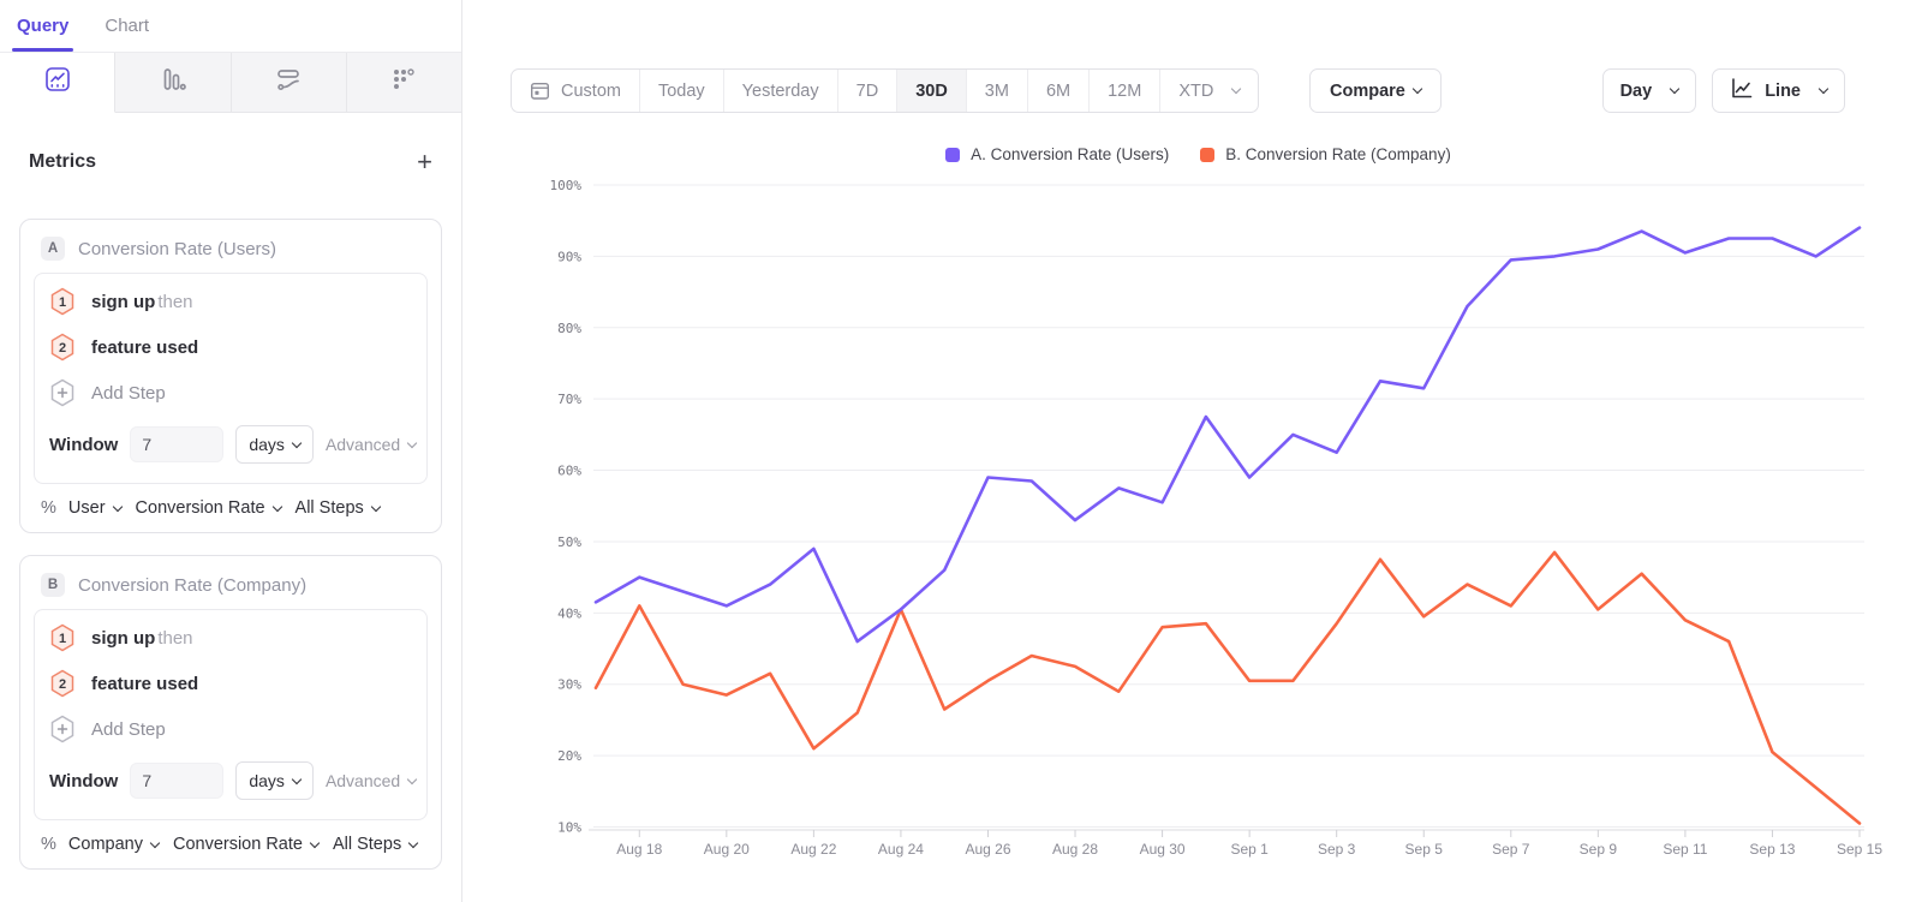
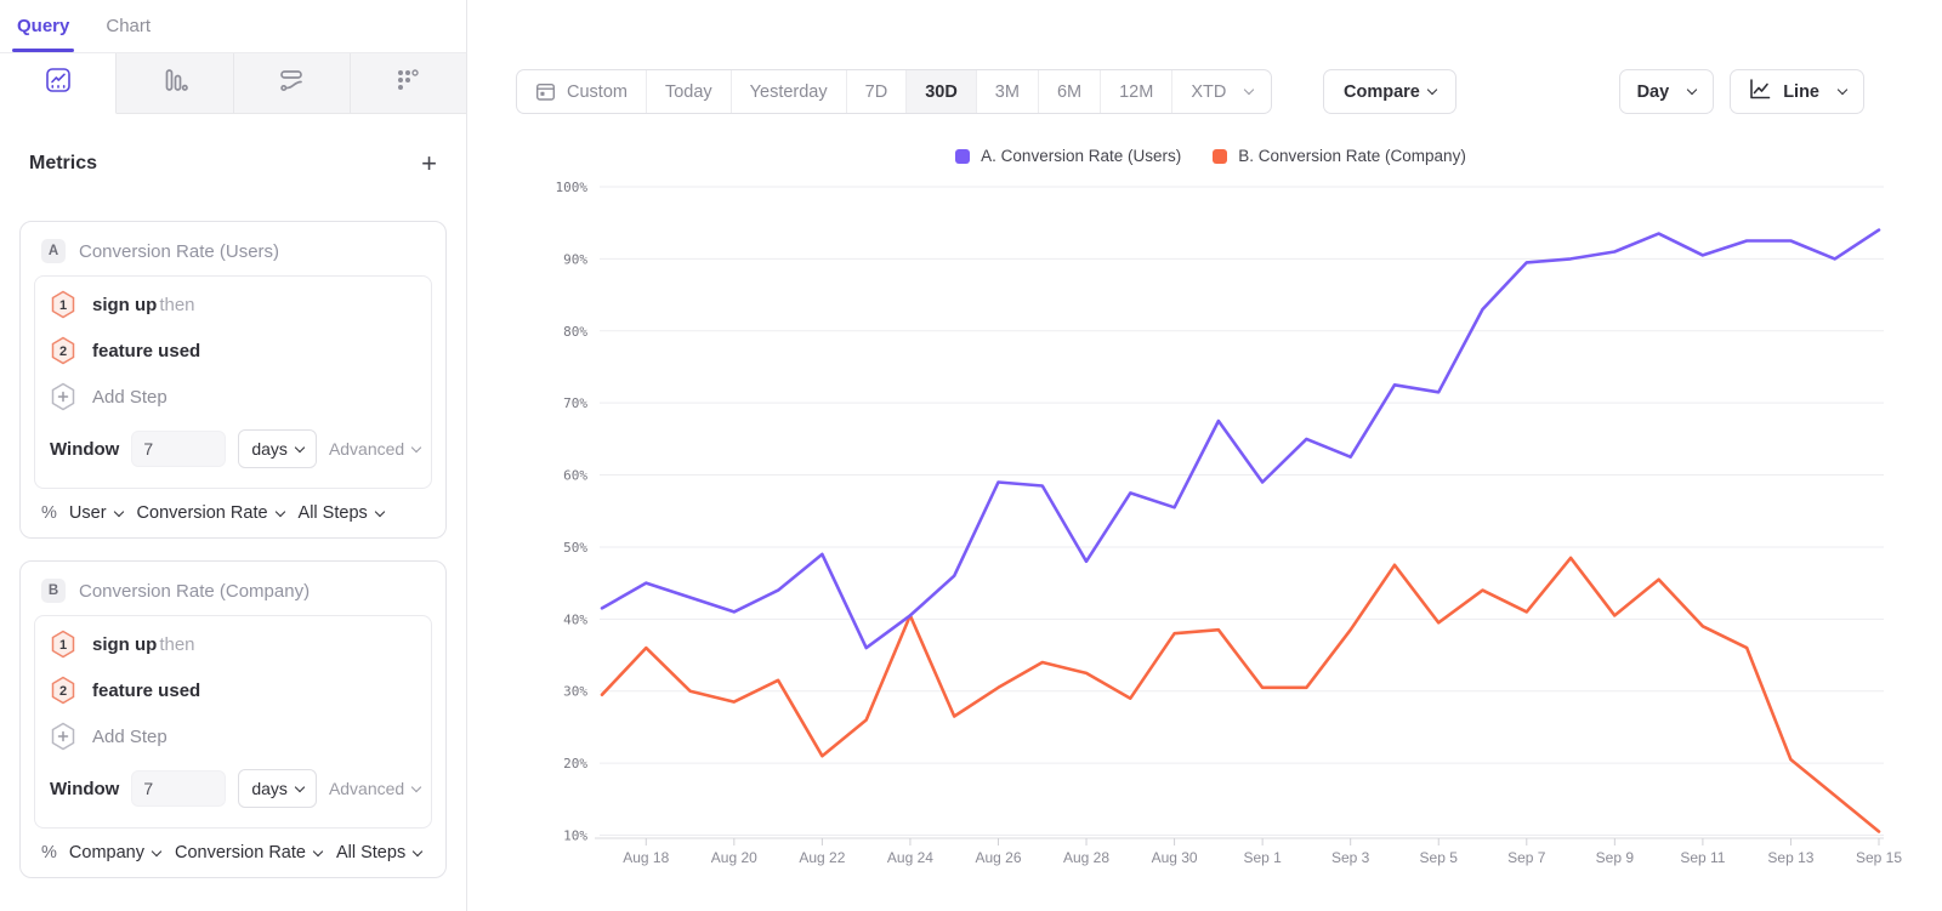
B. Conversion Rate (Company)/Aug 18: 41% -> 36%
A. Conversion Rate (Users)/Aug 28: 53% -> 48%
